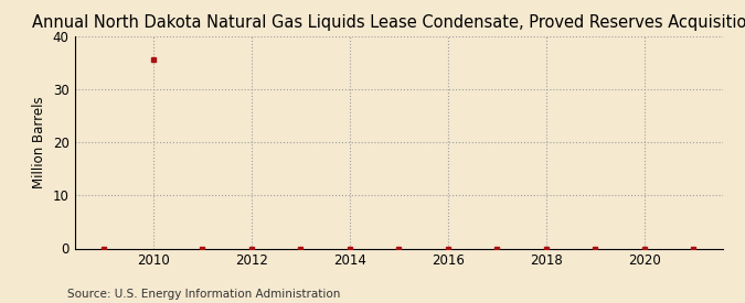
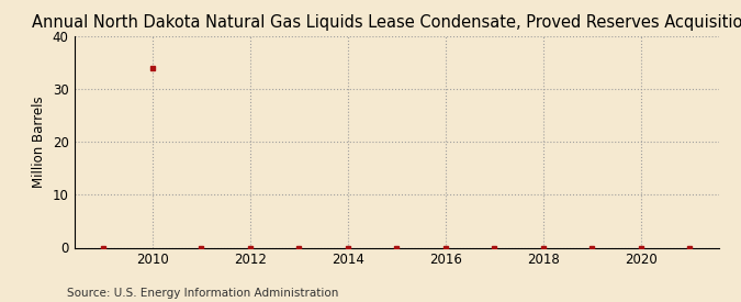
2010: 35.7 -> 34.0
